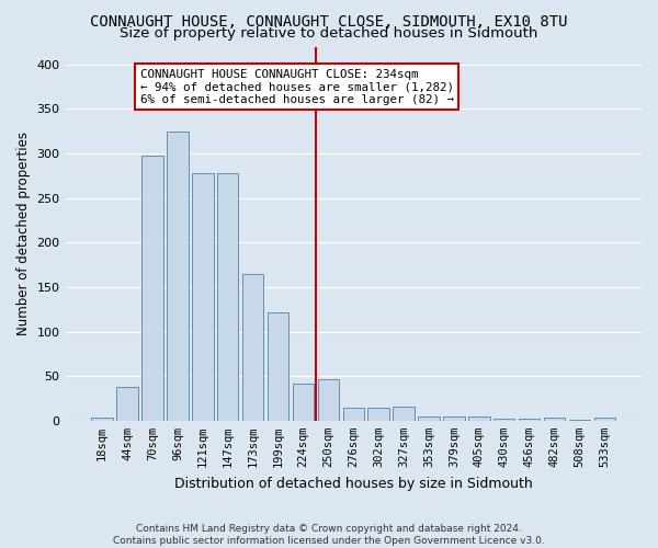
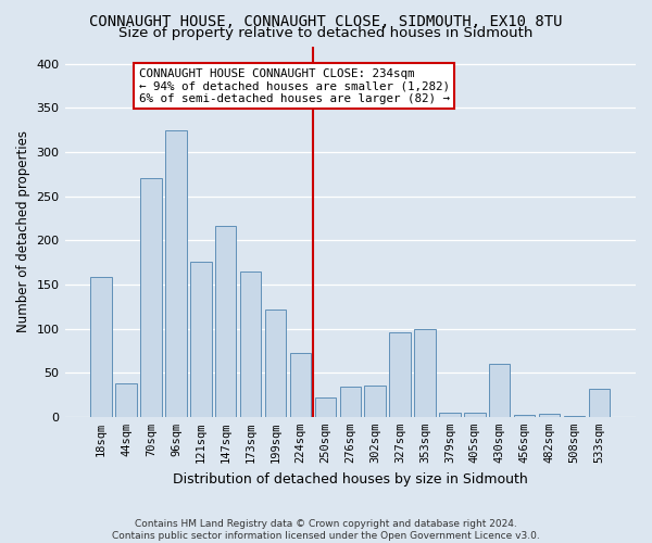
18sqm: 4 -> 158
70sqm: 297 -> 270
121sqm: 278 -> 176
147sqm: 278 -> 216
224sqm: 42 -> 72
250sqm: 46 -> 22
276sqm: 15 -> 34
302sqm: 15 -> 36
327sqm: 16 -> 96
353sqm: 5 -> 100
430sqm: 2 -> 60
533sqm: 3 -> 32
